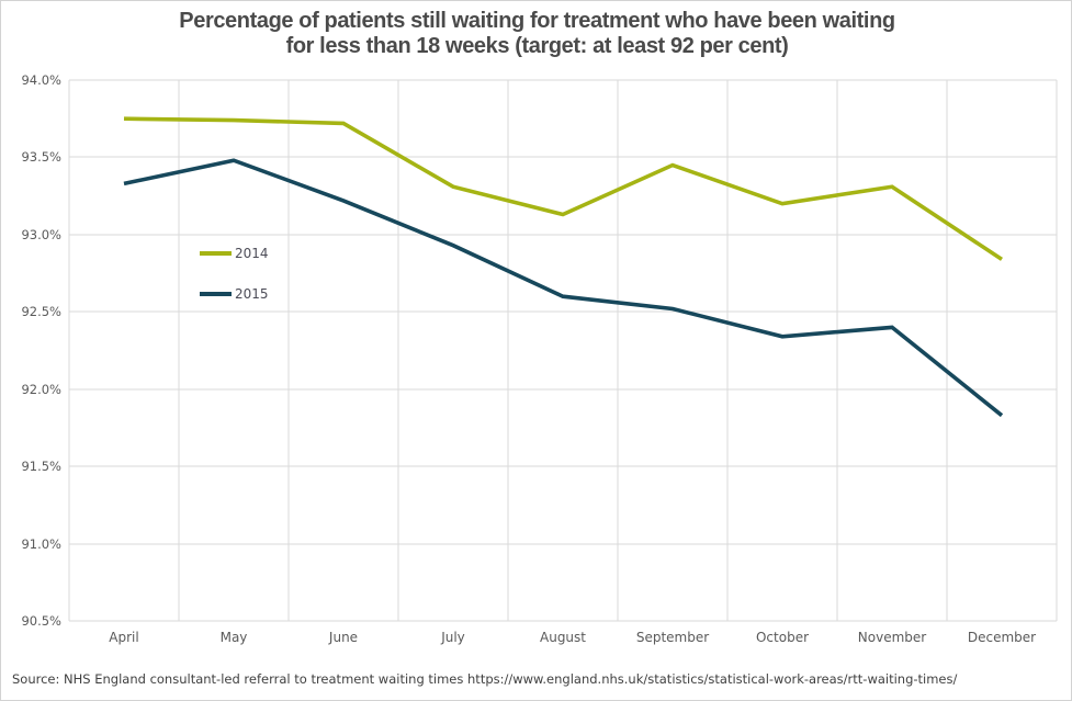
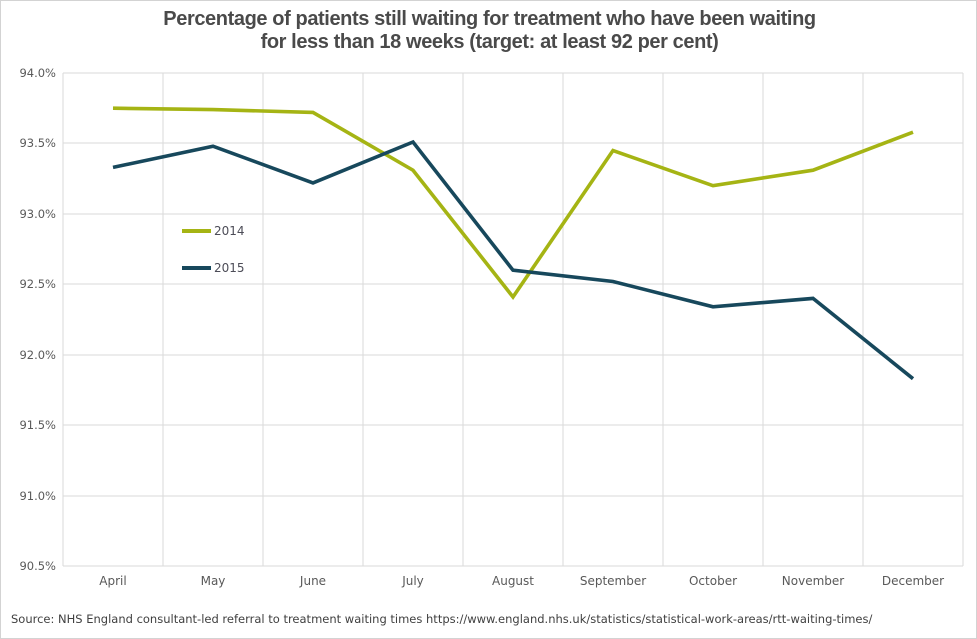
2015/July: 92.93% -> 93.51%
2014/August: 93.13% -> 92.41%
2014/December: 92.84% -> 93.58%
